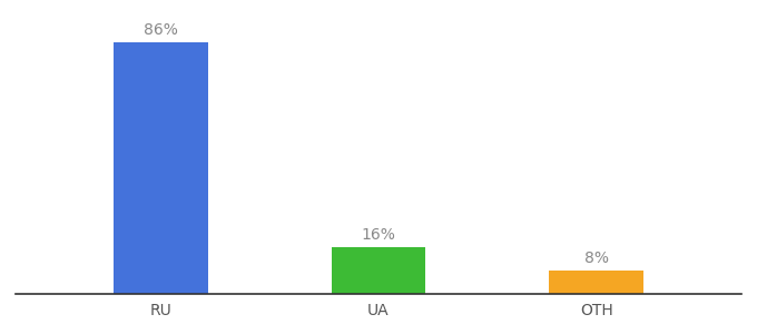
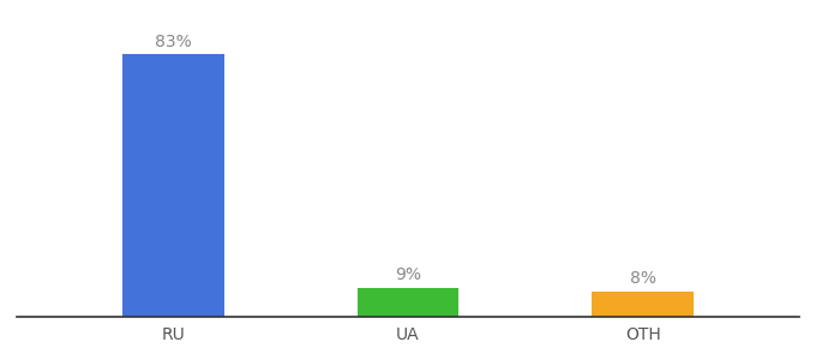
RU: 86% -> 83%
UA: 16% -> 9%
